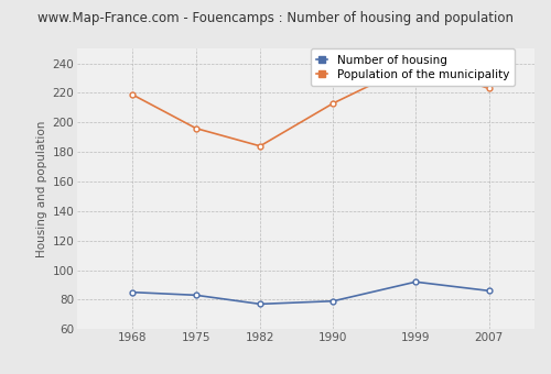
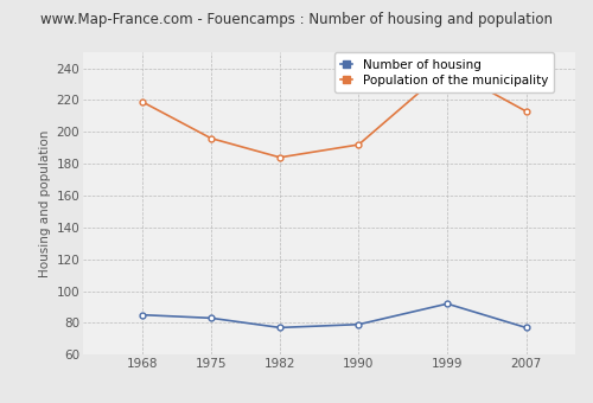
Population of the municipality/1990: 213 -> 192
Number of housing/2007: 86 -> 77
Population of the municipality/2007: 223 -> 213
